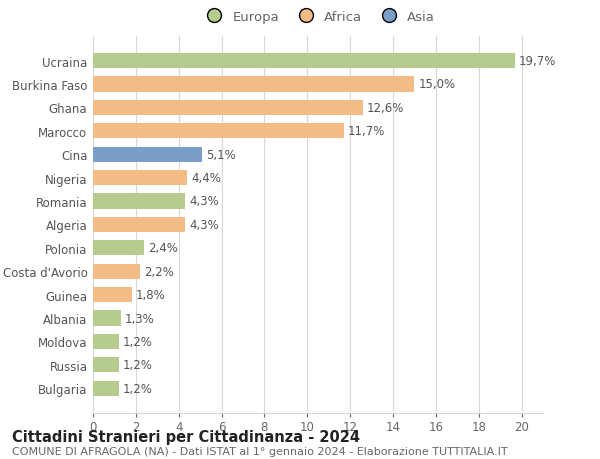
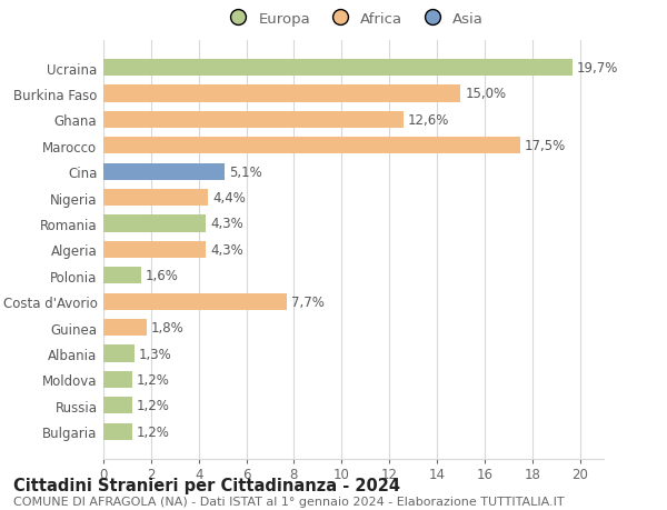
Marocco: 11,7% -> 17,5%
Polonia: 2,4% -> 1,6%
Costa d'Avorio: 2,2% -> 7,7%
